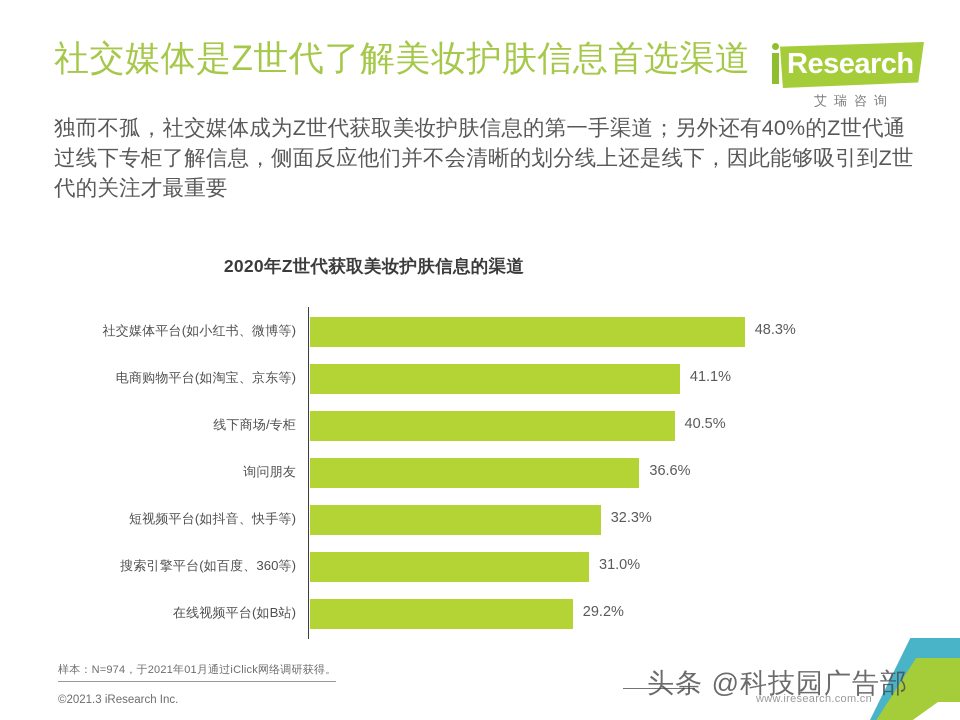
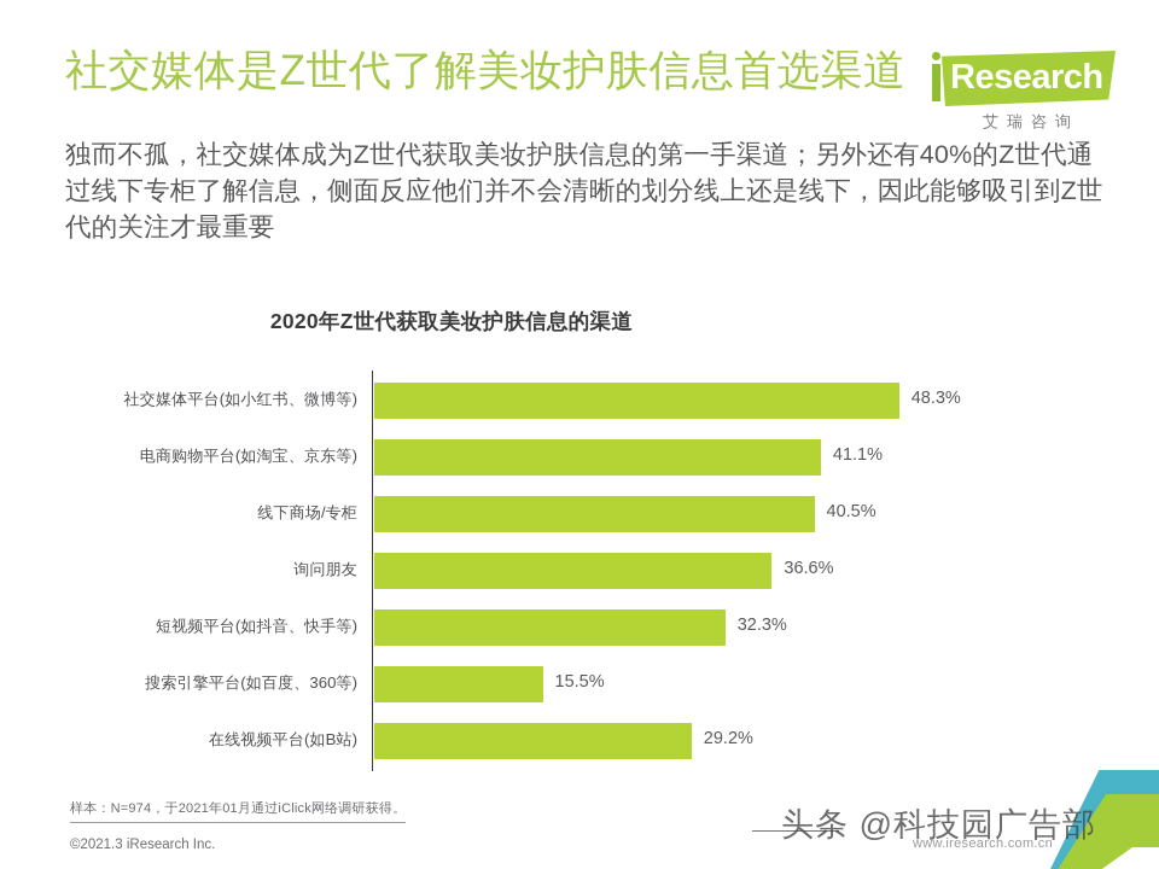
搜索引擎平台(如百度、360等): 31.0% -> 15.5%
